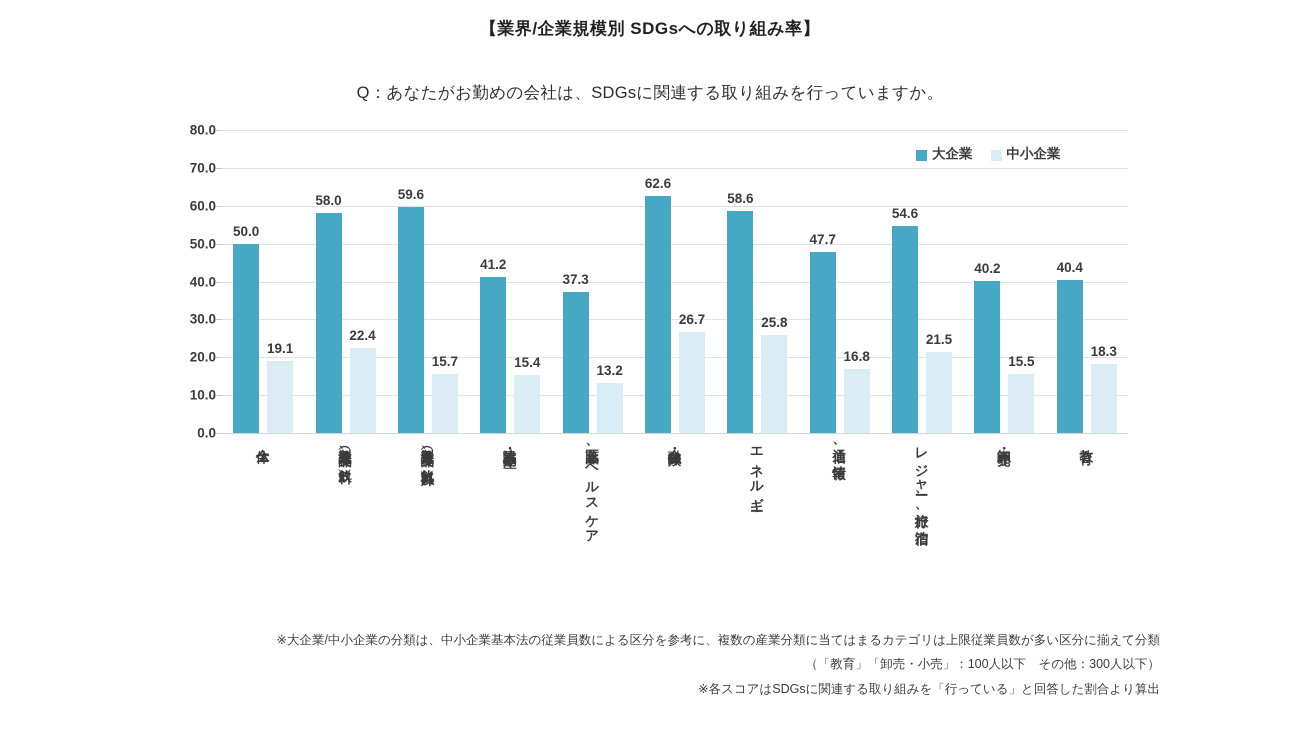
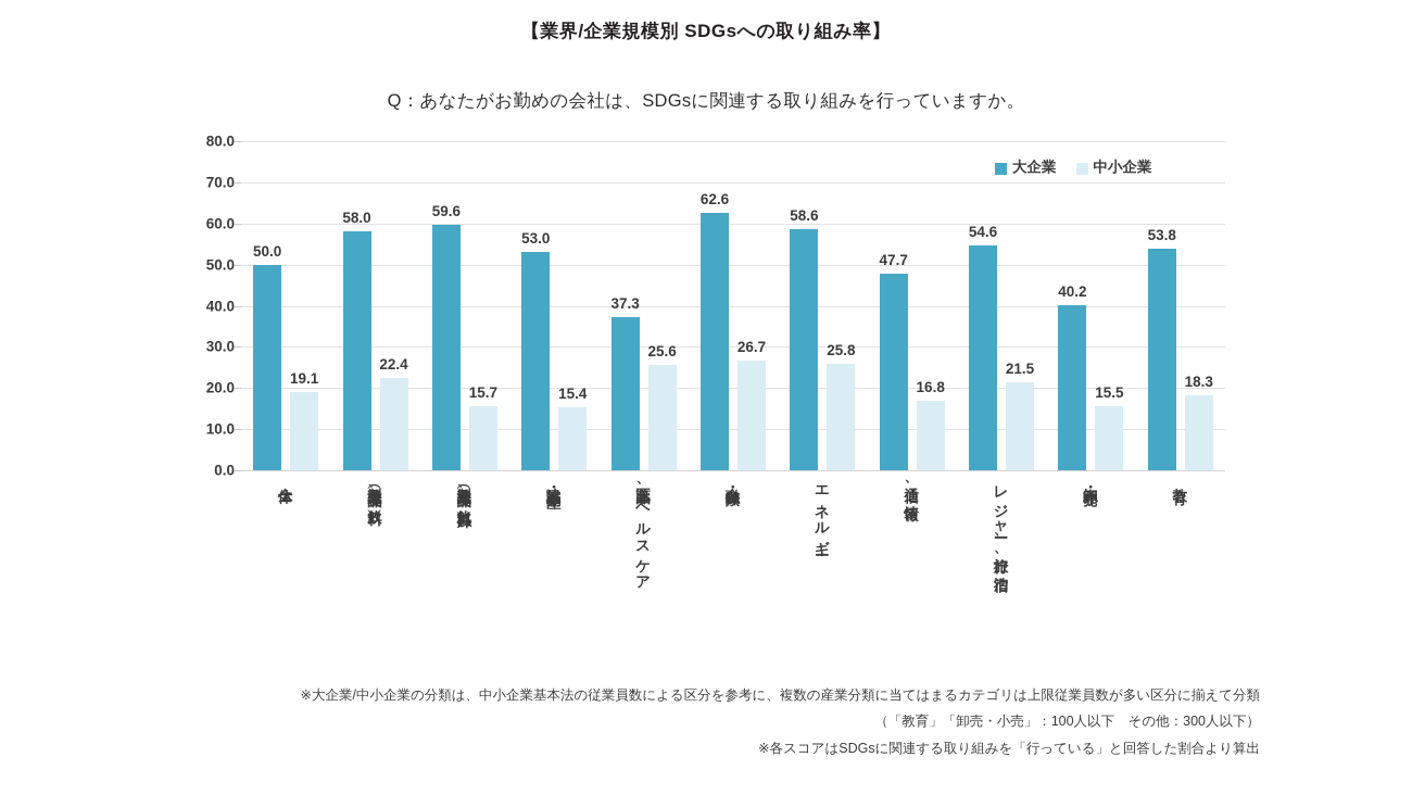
大企業/建設・不動産: 41.2 -> 53.0
中小企業/医薬品、ヘルスケア: 13.2 -> 25.6
大企業/教育: 40.4 -> 53.8
